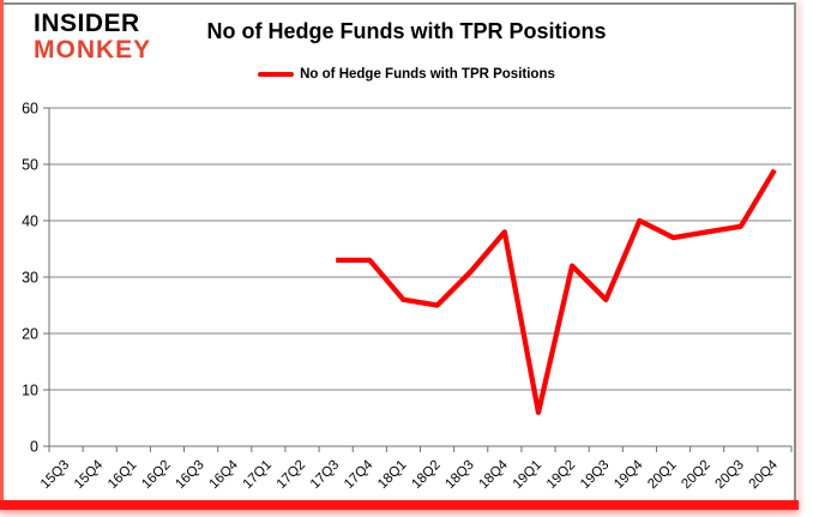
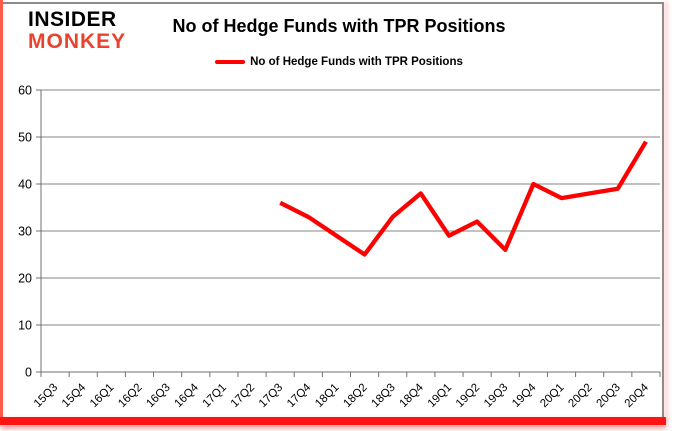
17Q3: 33 -> 36
18Q1: 26 -> 29
18Q3: 31 -> 33
19Q1: 6 -> 29
